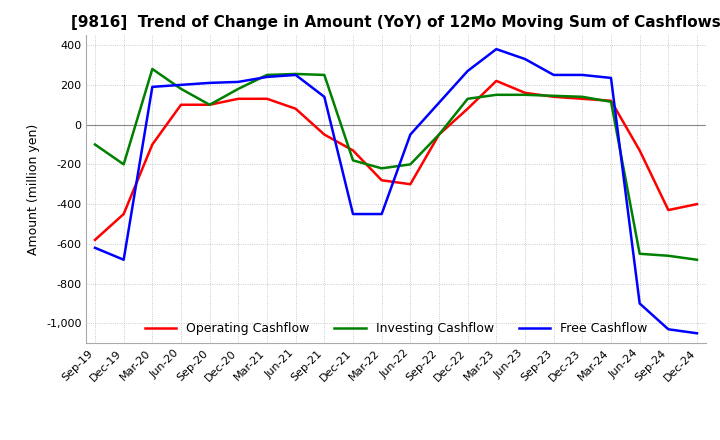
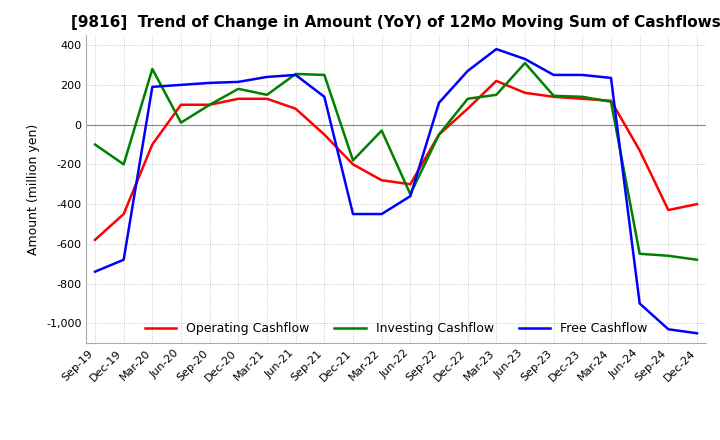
Free Cashflow/Sep-19: -620 -> -740
Investing Cashflow/Jun-20: 180 -> 10
Investing Cashflow/Mar-21: 250 -> 150
Operating Cashflow/Dec-21: -130 -> -200
Investing Cashflow/Mar-22: -220 -> -30
Investing Cashflow/Jun-22: -200 -> -350
Free Cashflow/Jun-22: -50 -> -360
Investing Cashflow/Jun-23: 150 -> 310
